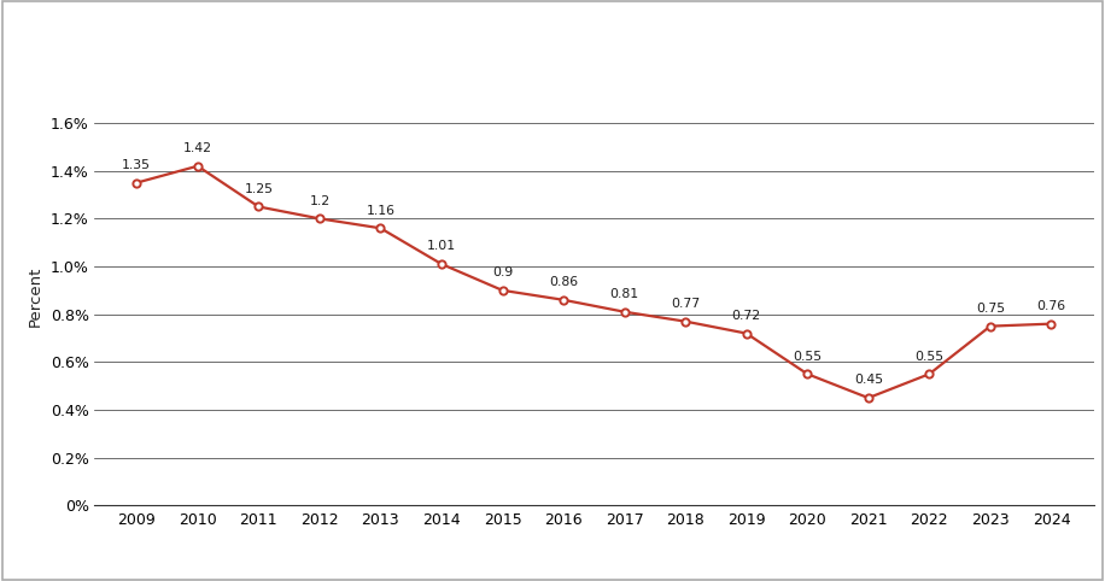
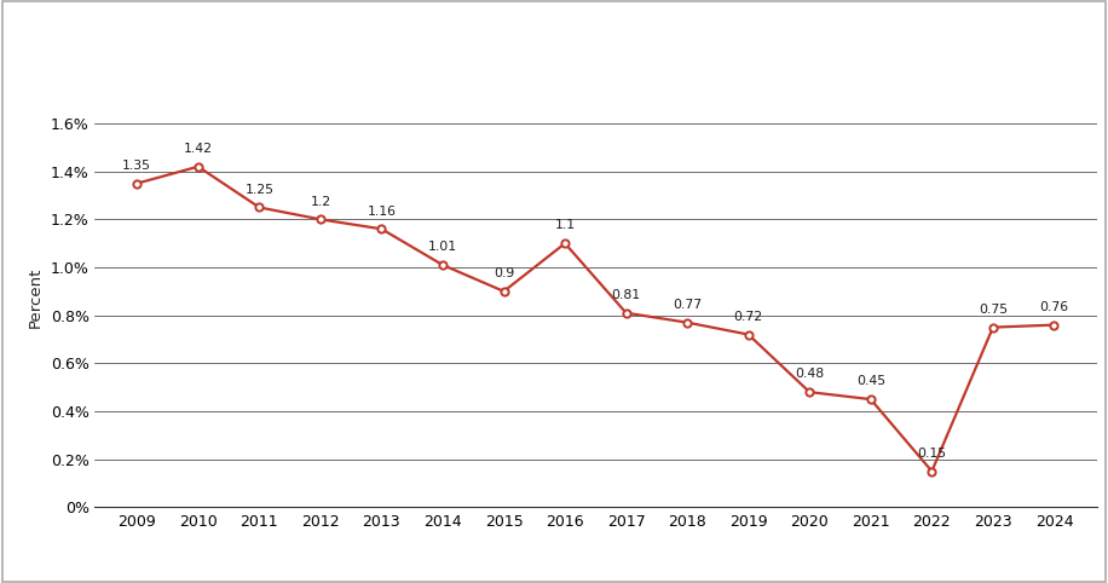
2016: 0.86 -> 1.1
2020: 0.55 -> 0.48
2022: 0.55 -> 0.15
